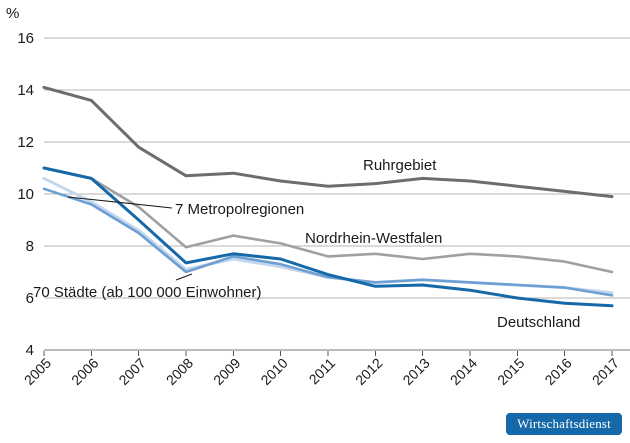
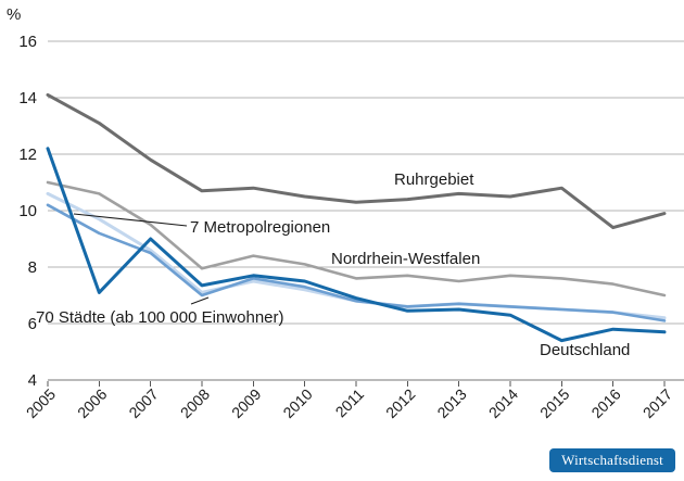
Deutschland/2005: 11.0 -> 12.2
Ruhrgebiet/2006: 13.6 -> 13.1
70 Städte (ab 100 000 Einwohner)/2006: 9.6 -> 9.2
Deutschland/2006: 10.6 -> 7.1
Ruhrgebiet/2015: 10.3 -> 10.8
Deutschland/2015: 6.0 -> 5.4
Ruhrgebiet/2016: 10.1 -> 9.4
